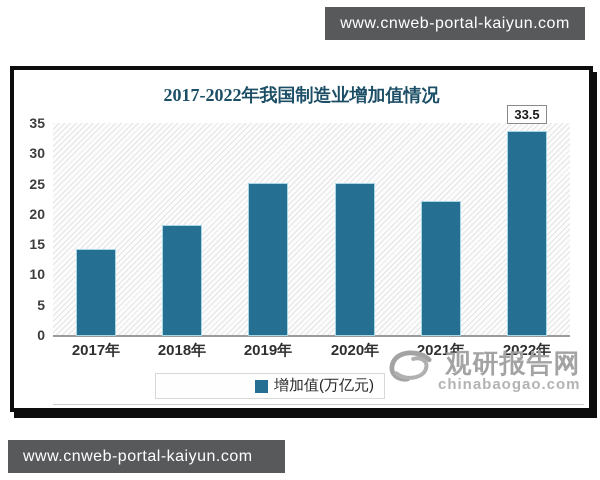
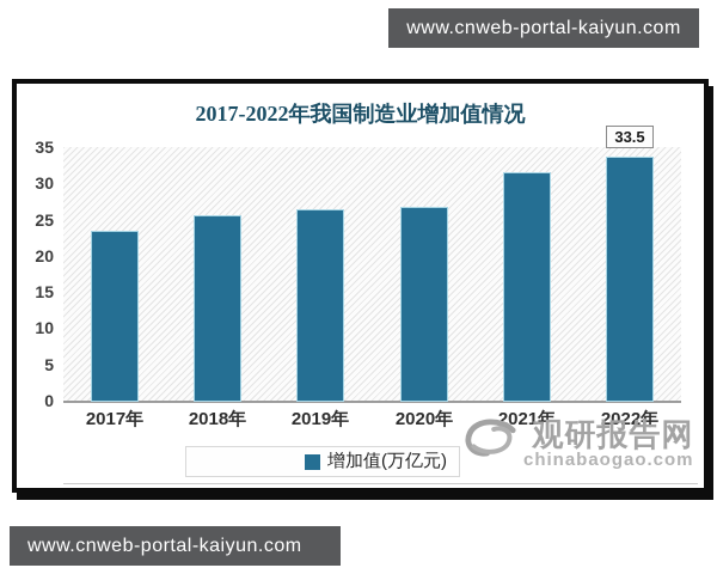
2017年: 14 -> 23
2018年: 18 -> 26
2019年: 25 -> 26
2020年: 25 -> 27
2021年: 22 -> 31
